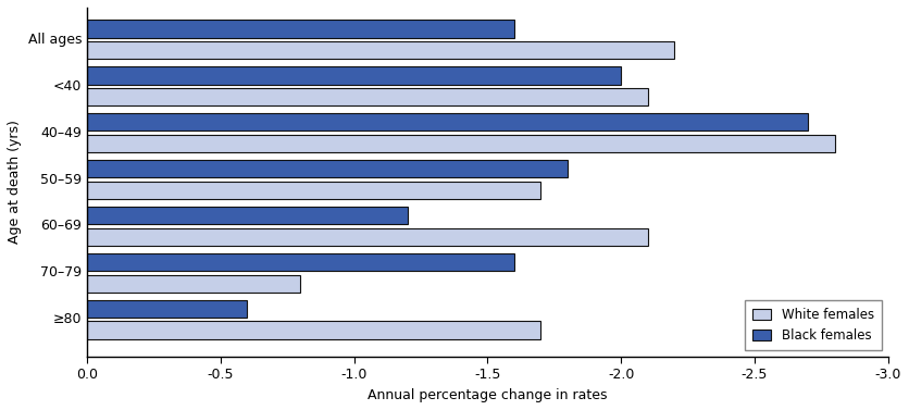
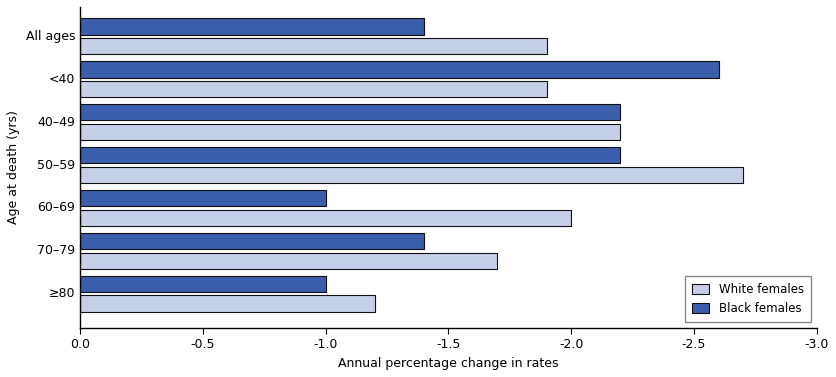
Black females/All ages: -1.6 -> -1.4
White females/All ages: -2.2 -> -1.9
Black females/<40: -2.0 -> -2.6
White females/<40: -2.1 -> -1.9
Black females/40–49: -2.7 -> -2.2
White females/40–49: -2.8 -> -2.2
Black females/50–59: -1.8 -> -2.2
White females/50–59: -1.7 -> -2.7
Black females/60–69: -1.2 -> -1.0
White females/60–69: -2.1 -> -2.0
Black females/70–79: -1.6 -> -1.4
White females/70–79: -0.8 -> -1.7
Black females/≥80: -0.6 -> -1.0
White females/≥80: -1.7 -> -1.2
